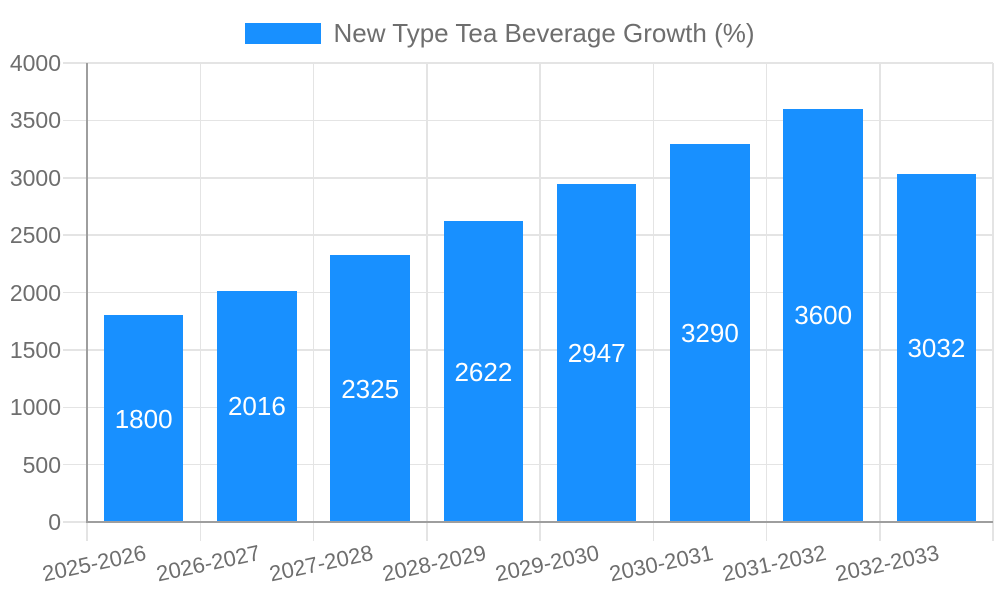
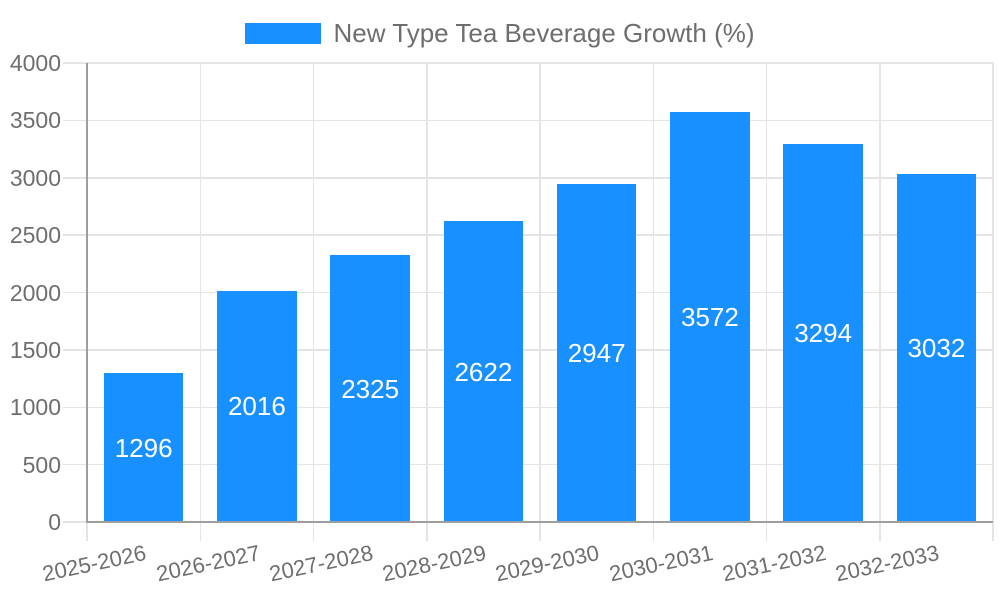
2025-2026: 1800 -> 1296
2030-2031: 3290 -> 3572
2031-2032: 3600 -> 3294
